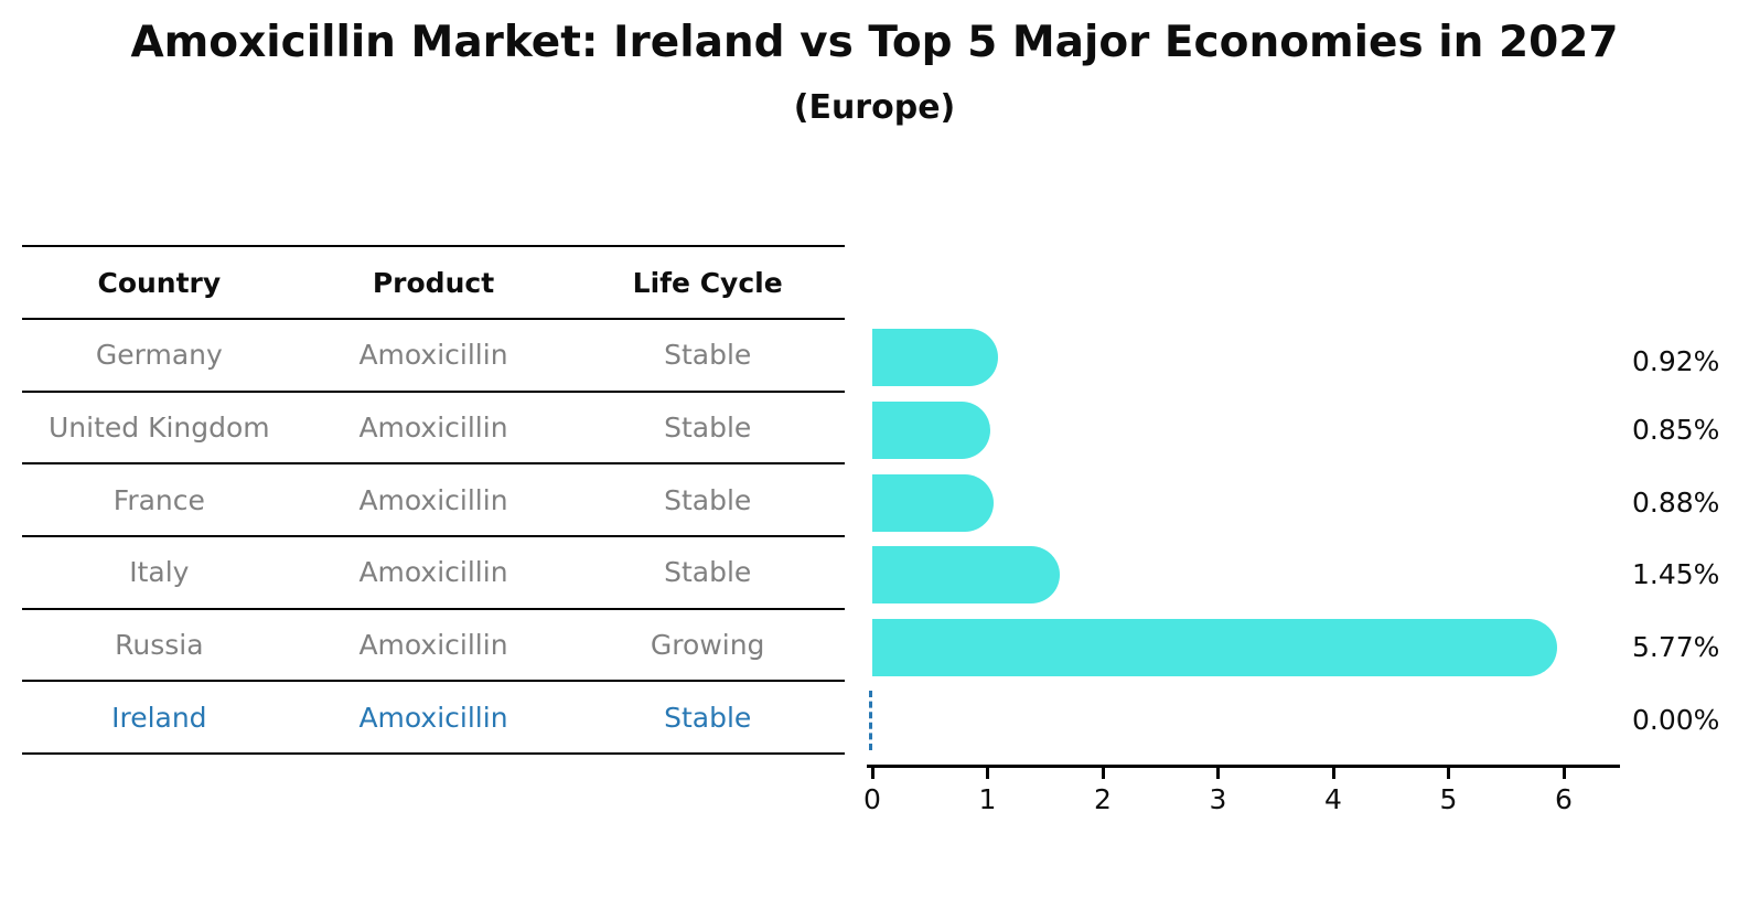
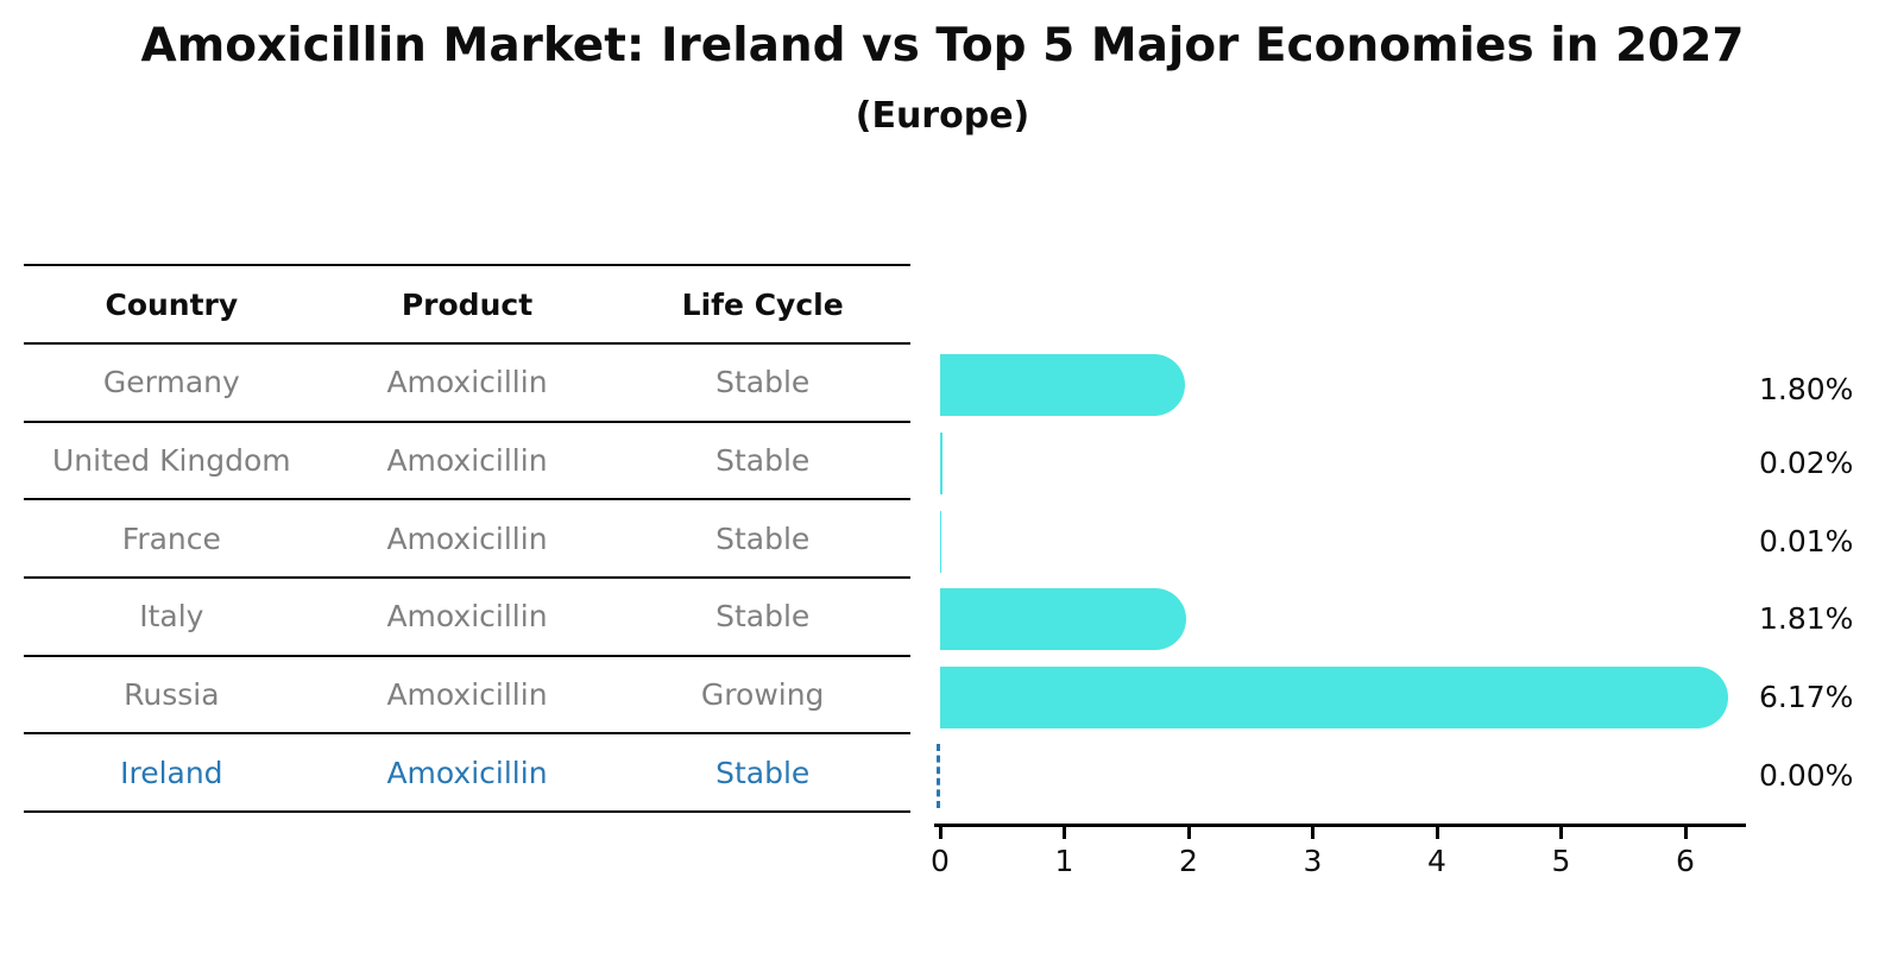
Germany: 0.92% -> 1.80%
United Kingdom: 0.85% -> 0.02%
France: 0.88% -> 0.01%
Italy: 1.45% -> 1.81%
Russia: 5.77% -> 6.17%
